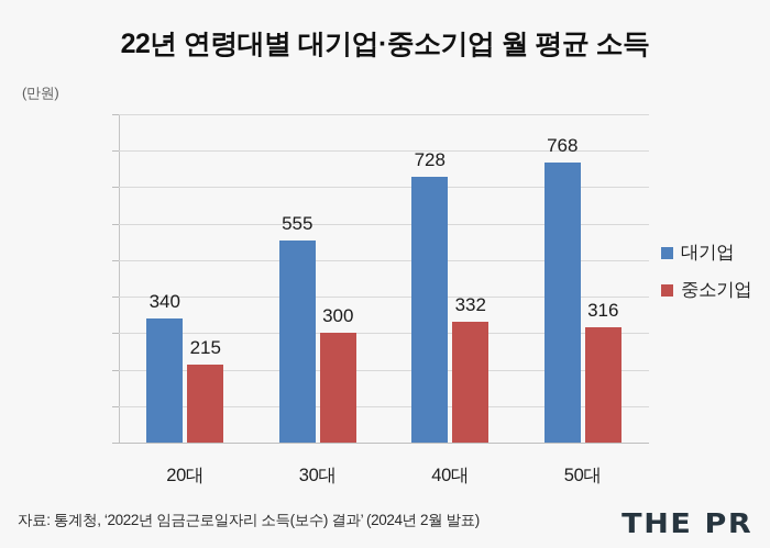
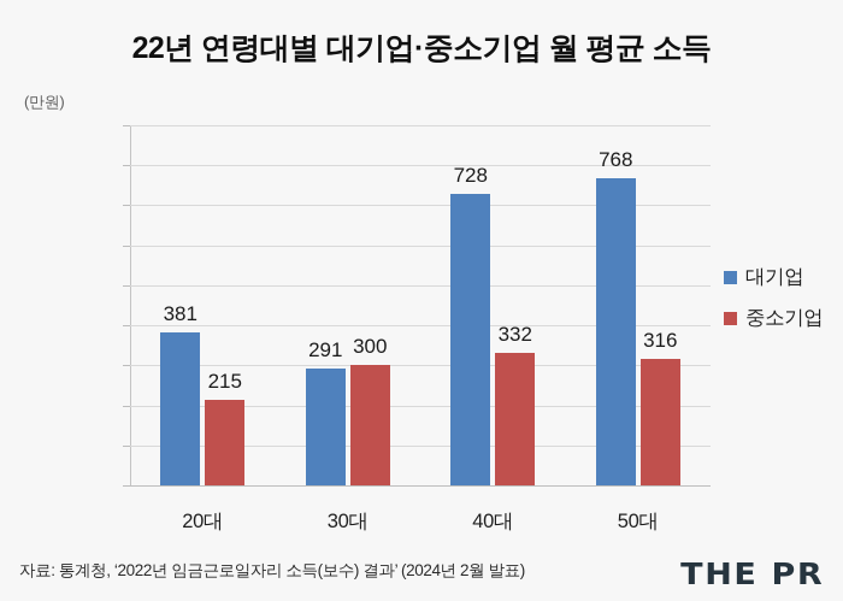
대기업/20대: 340 -> 381
대기업/30대: 555 -> 291
